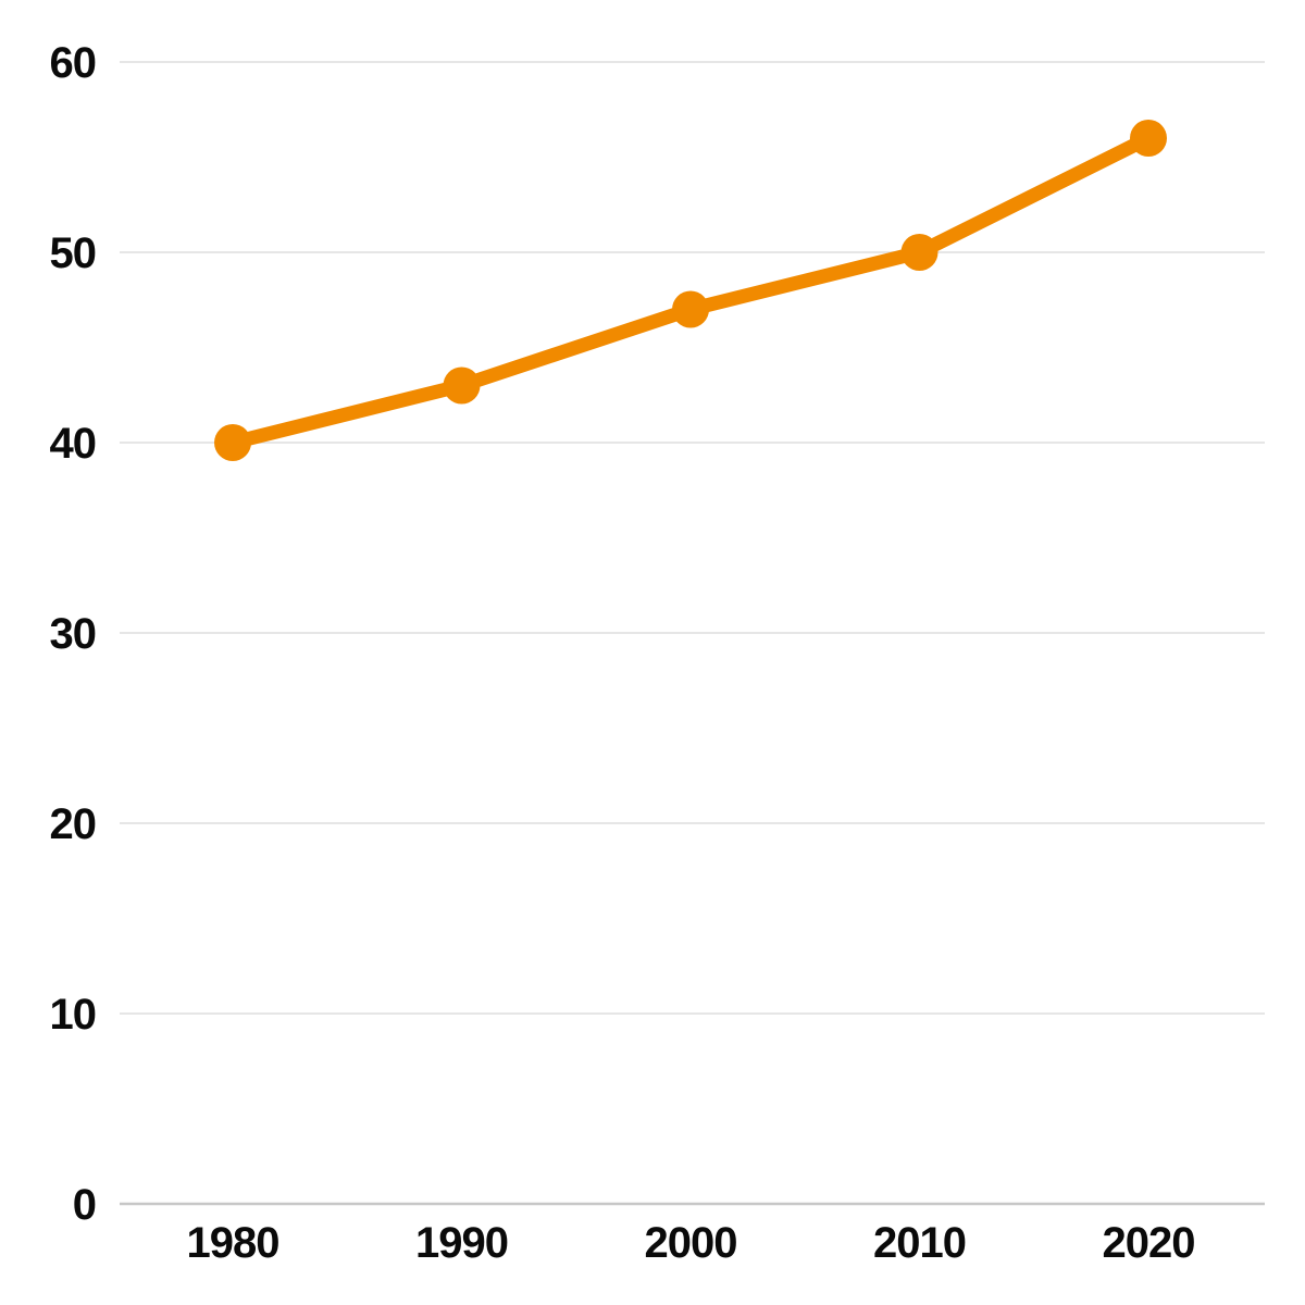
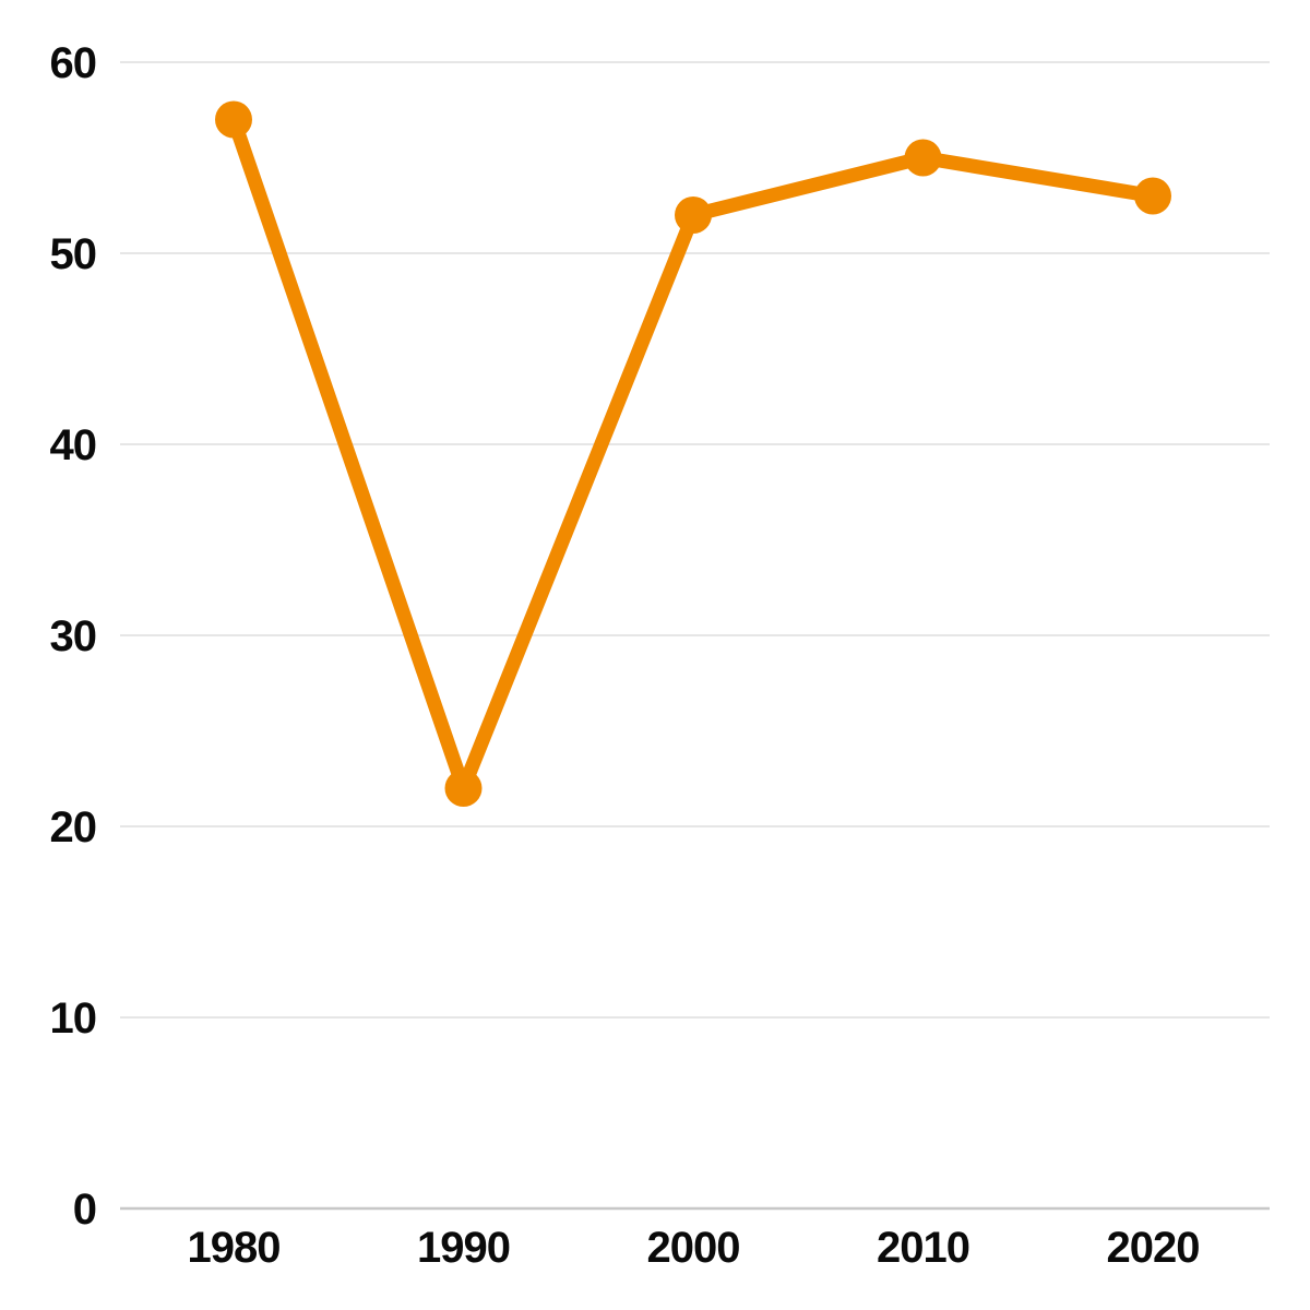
1980: 40 -> 57
1990: 43 -> 22
2000: 47 -> 52
2010: 50 -> 55
2020: 56 -> 53
